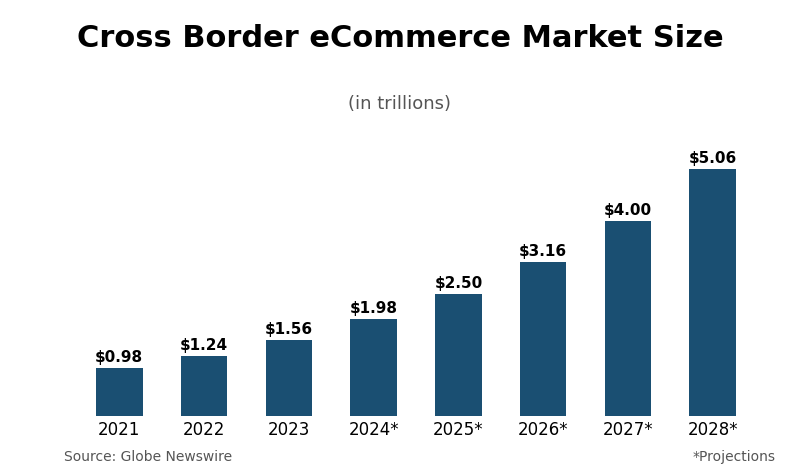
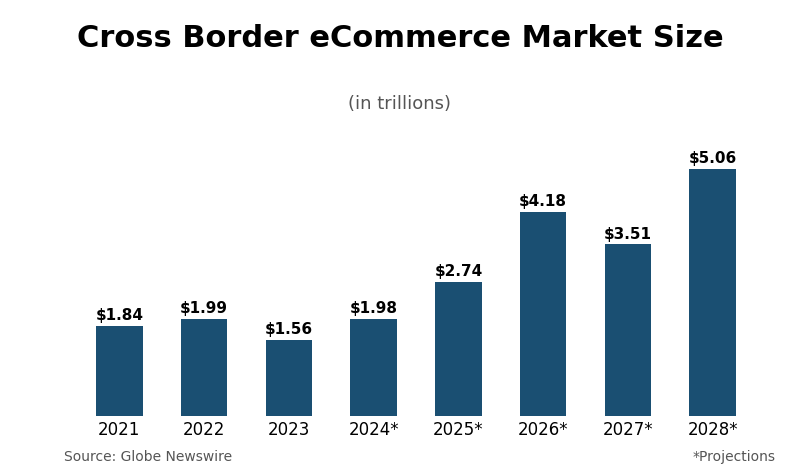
2021: $0.98 -> $1.84
2022: $1.24 -> $1.99
2025*: $2.50 -> $2.74
2026*: $3.16 -> $4.18
2027*: $4.00 -> $3.51
